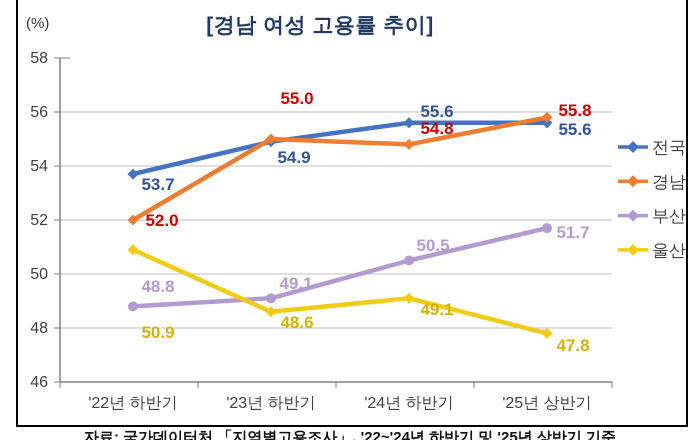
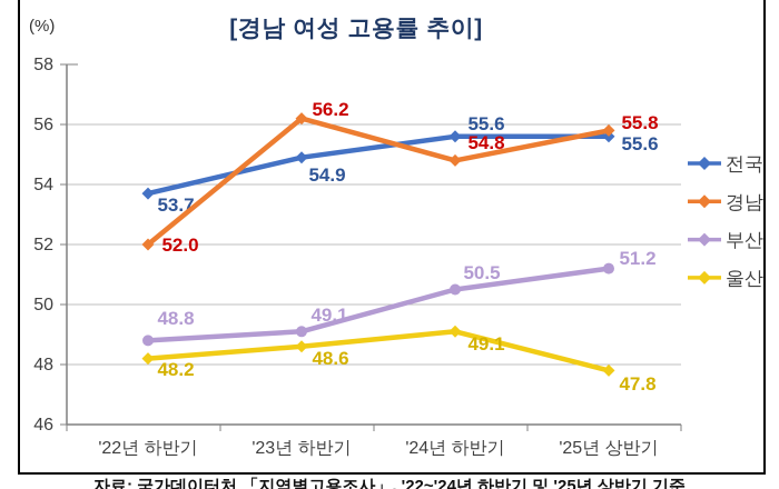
울산/'22년 하반기: 50.9 -> 48.2
경남/'23년 하반기: 55.0 -> 56.2
부산/'25년 상반기: 51.7 -> 51.2
